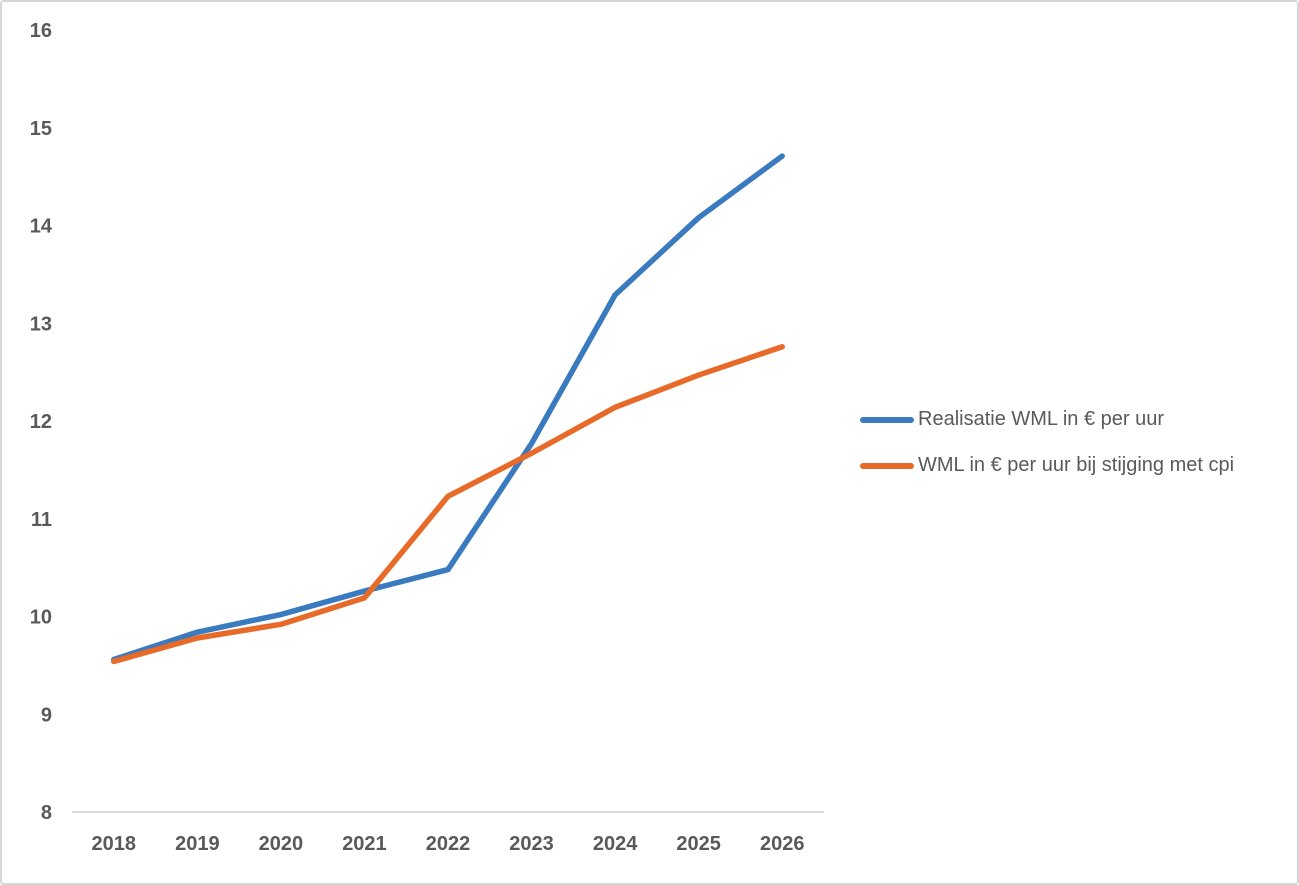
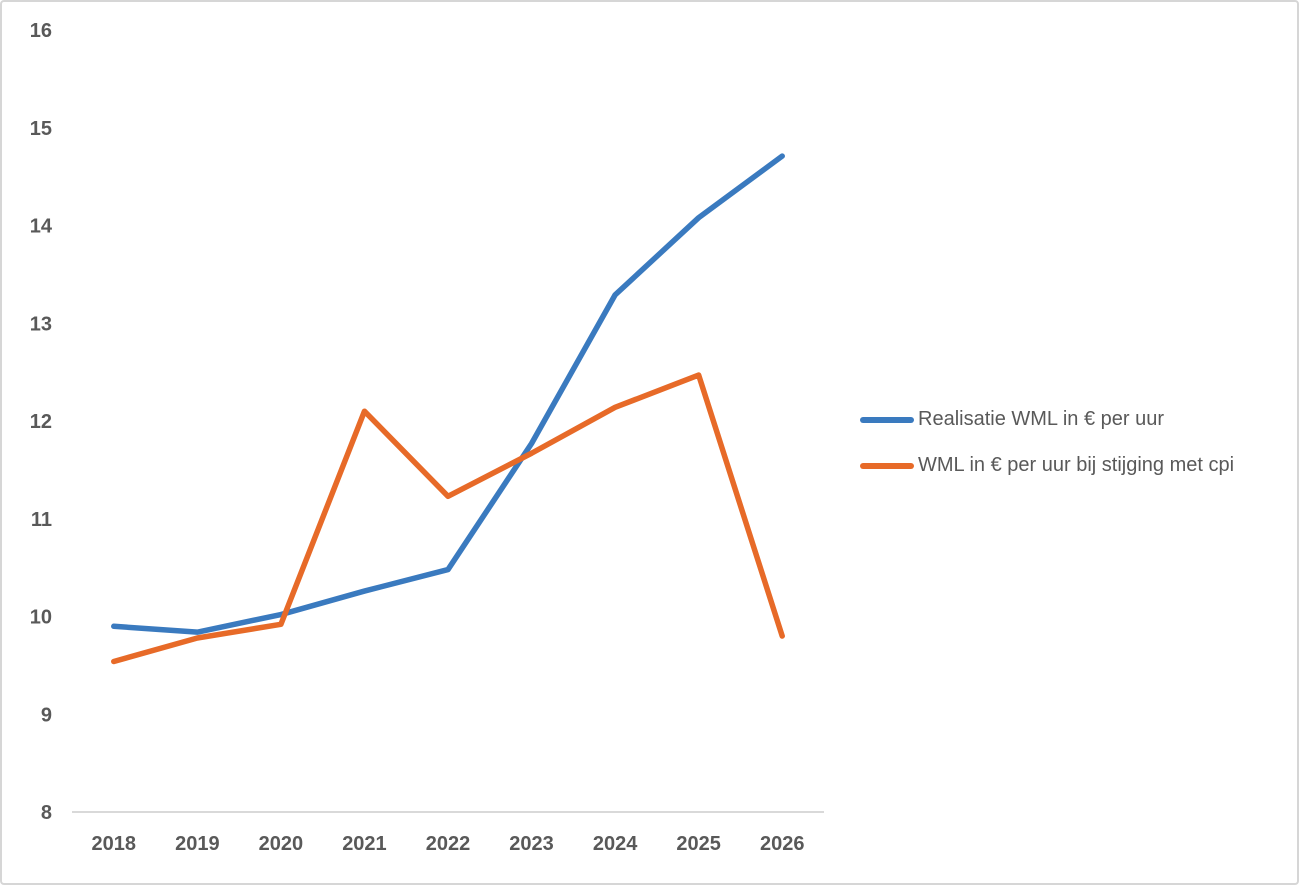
Realisatie WML in € per uur/2018: 9.6 -> 9.9
WML in € per uur bij stijging met cpi/2021: 10.2 -> 12.1
WML in € per uur bij stijging met cpi/2026: 12.8 -> 9.8
